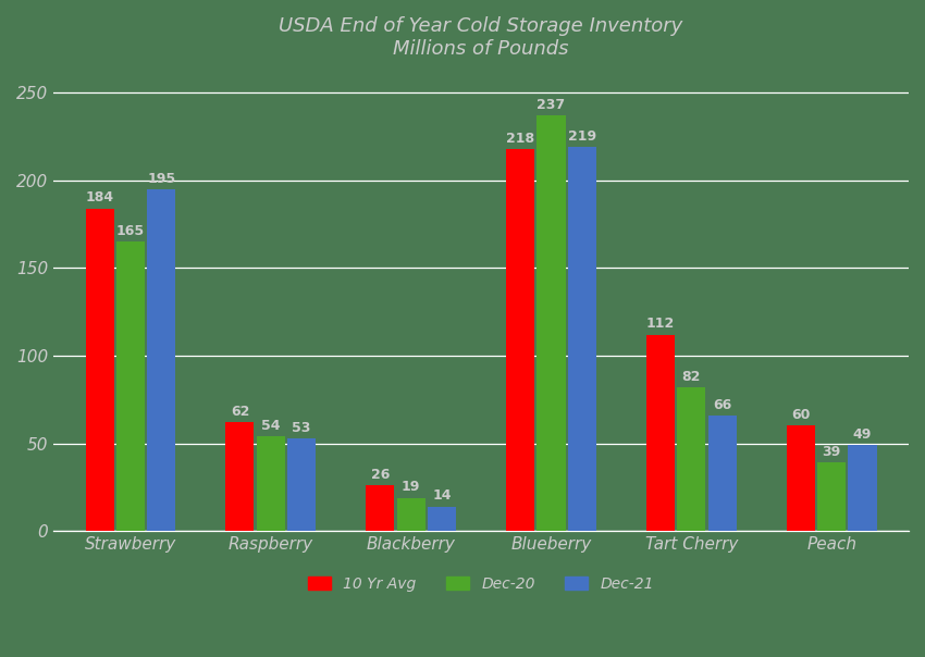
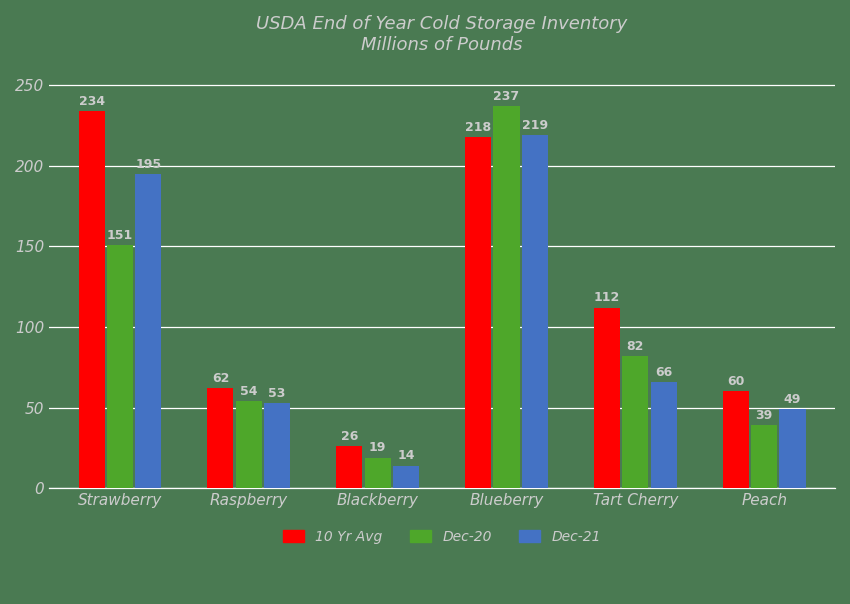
10 Yr Avg/Strawberry: 184 -> 234
Dec-20/Strawberry: 165 -> 151
